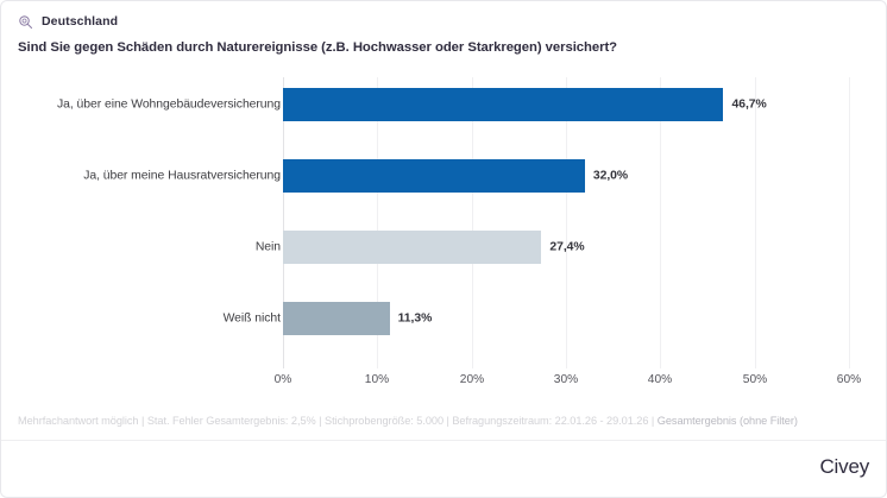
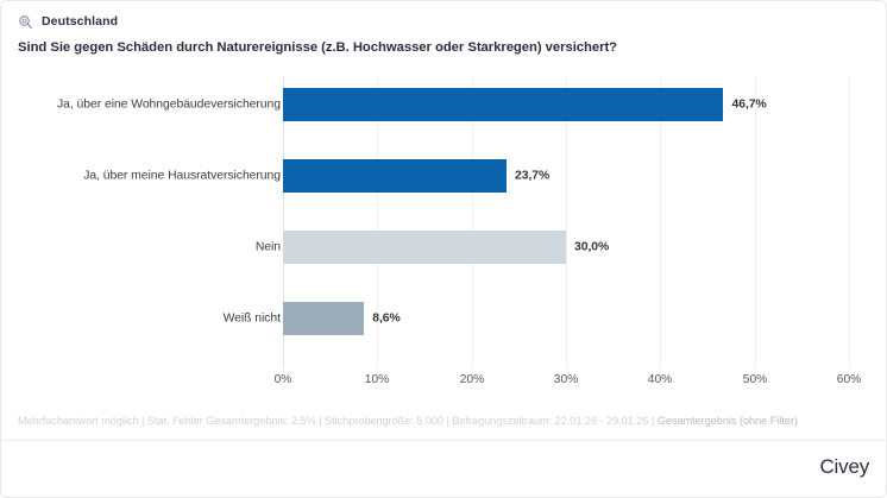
Ja, über meine Hausratversicherung: 32,0% -> 23,7%
Nein: 27,4% -> 30,0%
Weiß nicht: 11,3% -> 8,6%
